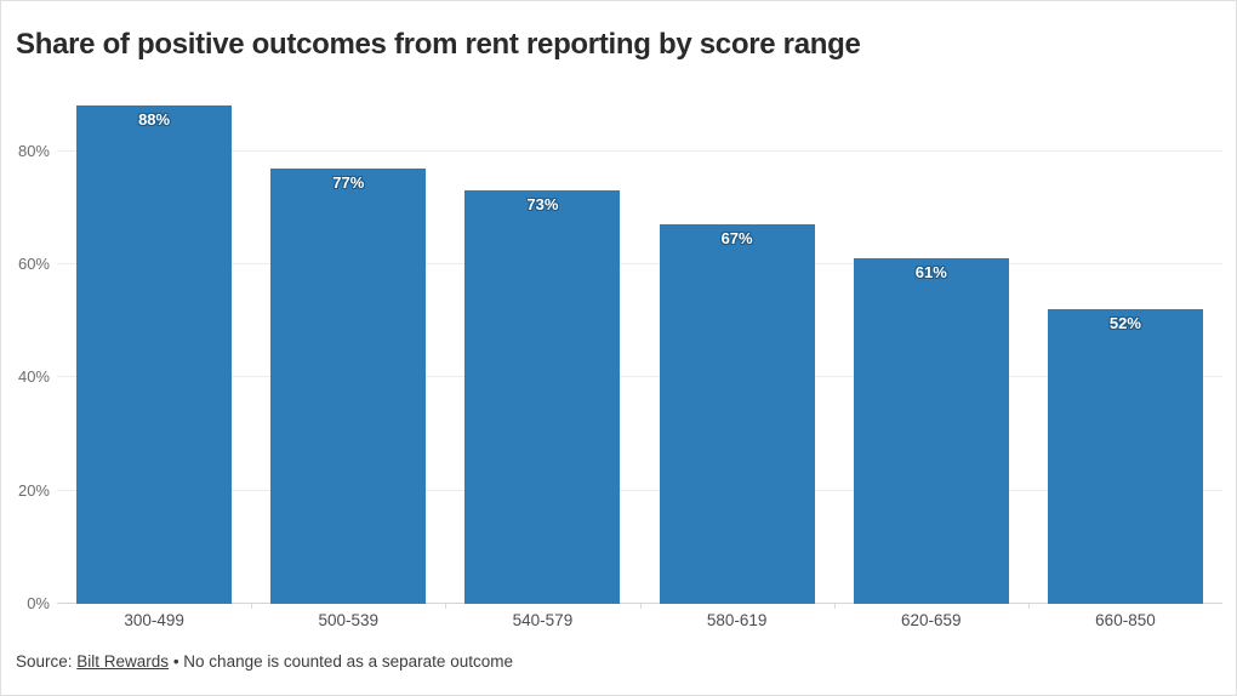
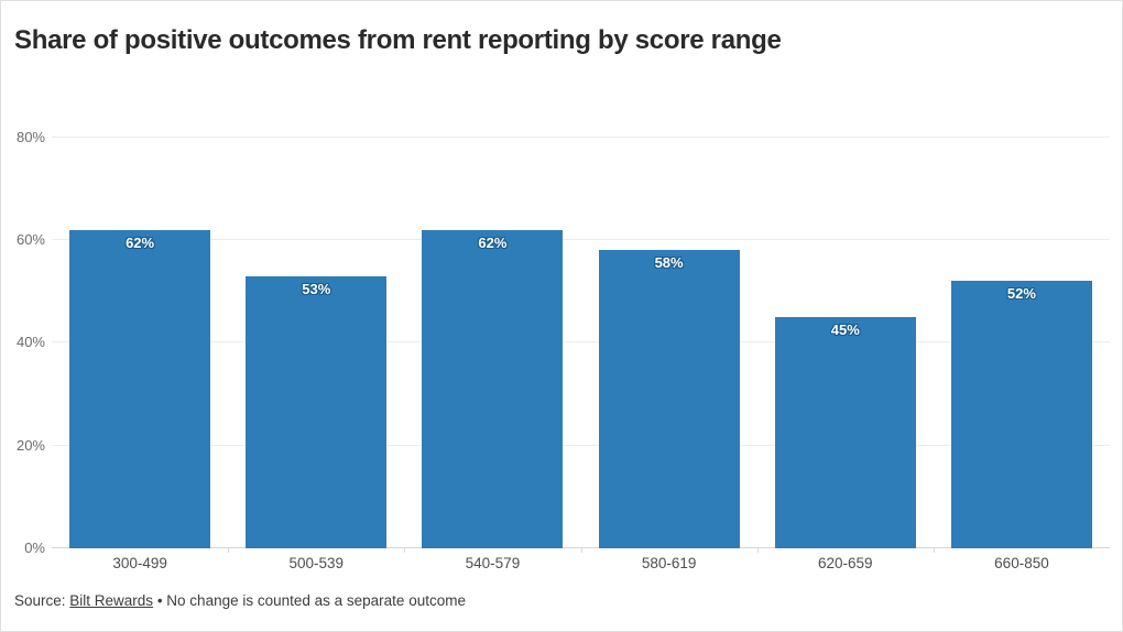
300-499: 88% -> 62%
500-539: 77% -> 53%
540-579: 73% -> 62%
580-619: 67% -> 58%
620-659: 61% -> 45%
